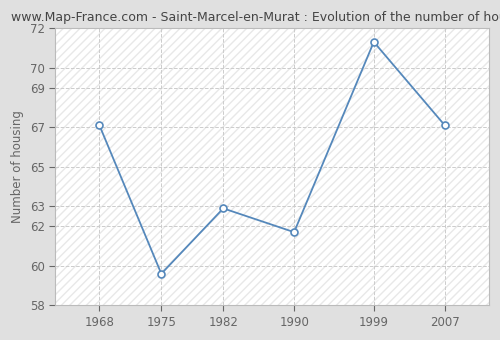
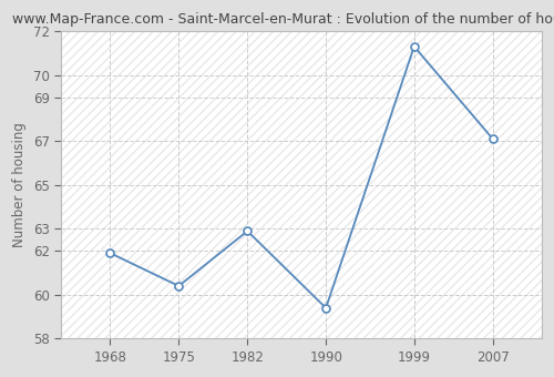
1968: 67.1 -> 61.9
1975: 59.6 -> 60.4
1990: 61.7 -> 59.4
